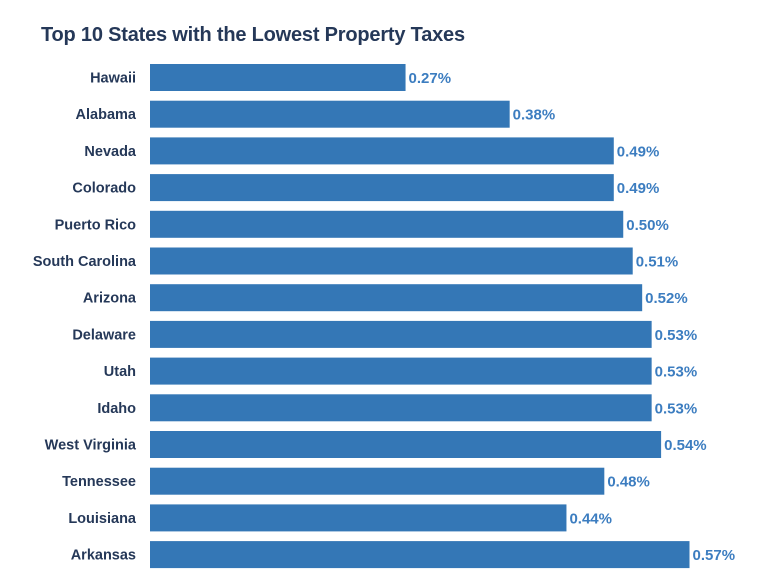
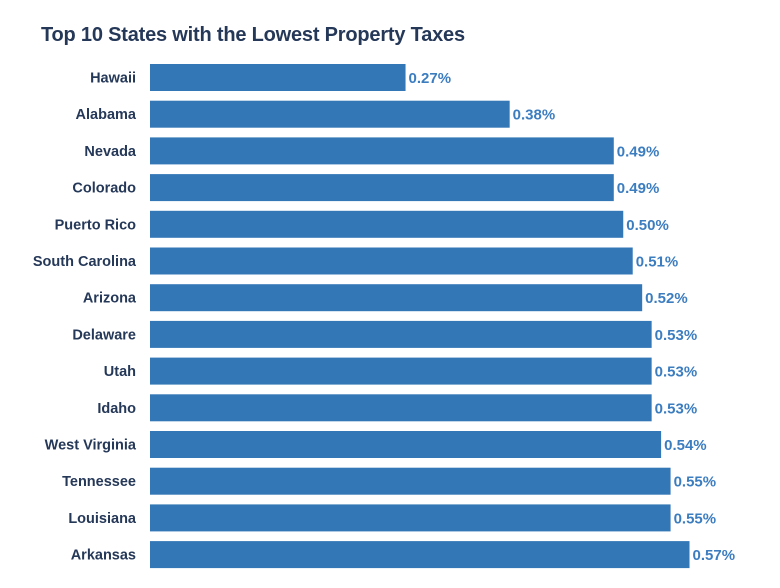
Tennessee: 0.48% -> 0.55%
Louisiana: 0.44% -> 0.55%
